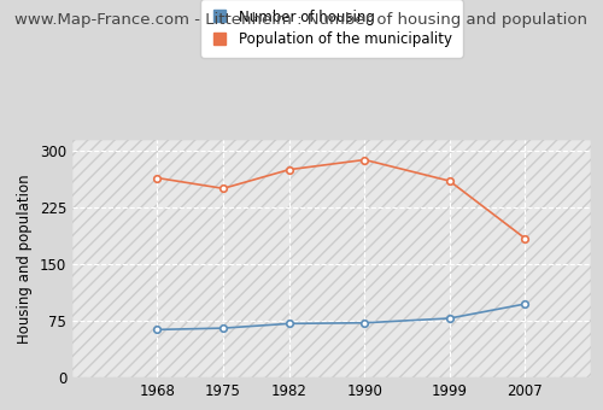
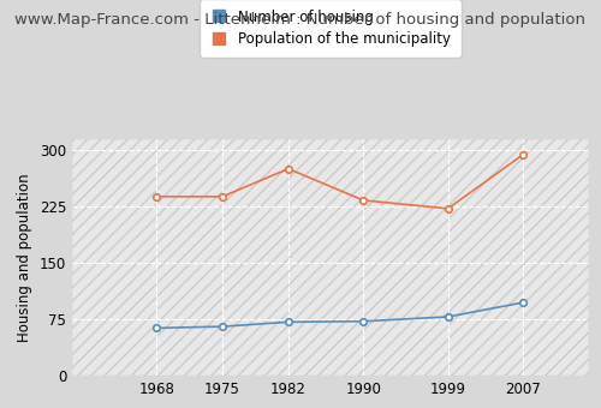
Population of the municipality/1968: 264 -> 238
Population of the municipality/1975: 250 -> 238
Population of the municipality/1990: 288 -> 233
Population of the municipality/1999: 260 -> 222
Population of the municipality/2007: 184 -> 294
